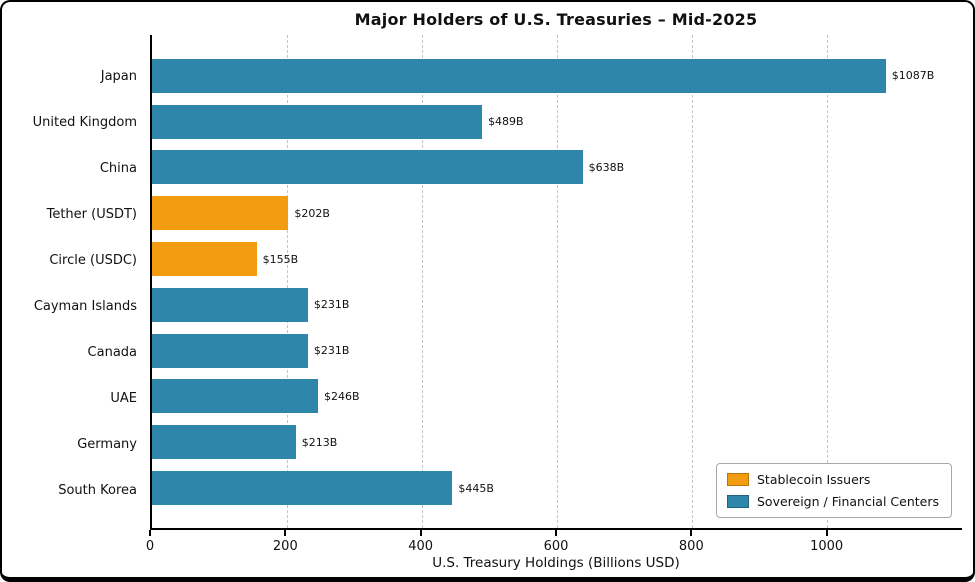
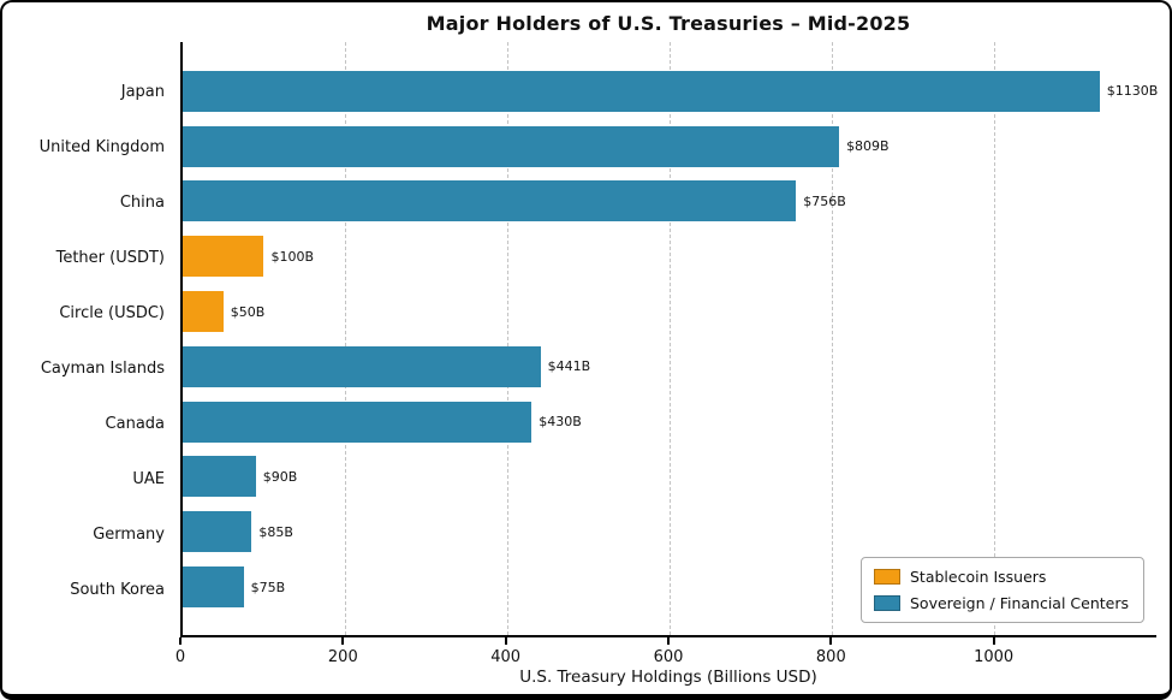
Japan: $1087B -> $1130B
United Kingdom: $489B -> $809B
China: $638B -> $756B
Tether (USDT): $202B -> $100B
Circle (USDC): $155B -> $50B
Cayman Islands: $231B -> $441B
Canada: $231B -> $430B
UAE: $246B -> $90B
Germany: $213B -> $85B
South Korea: $445B -> $75B
